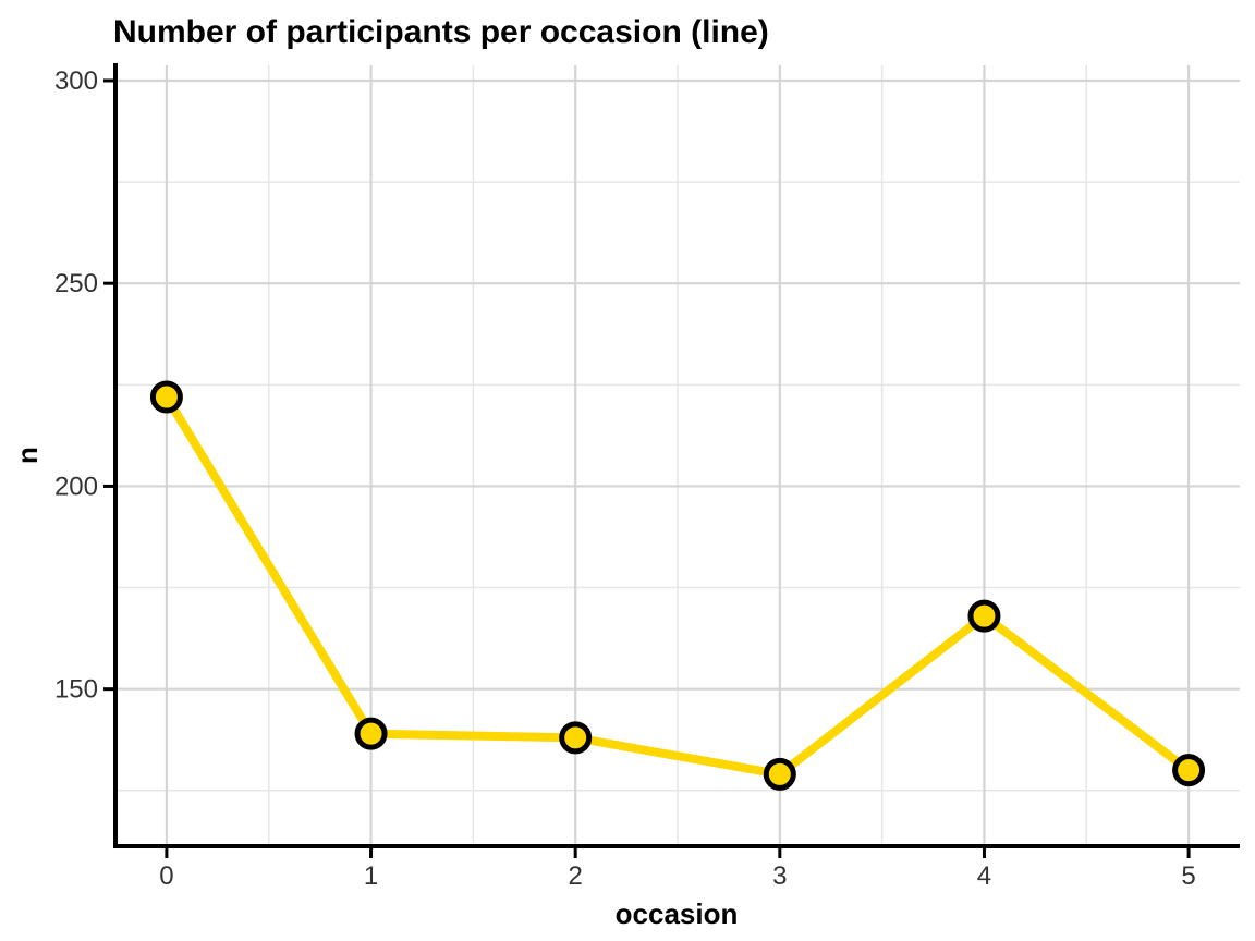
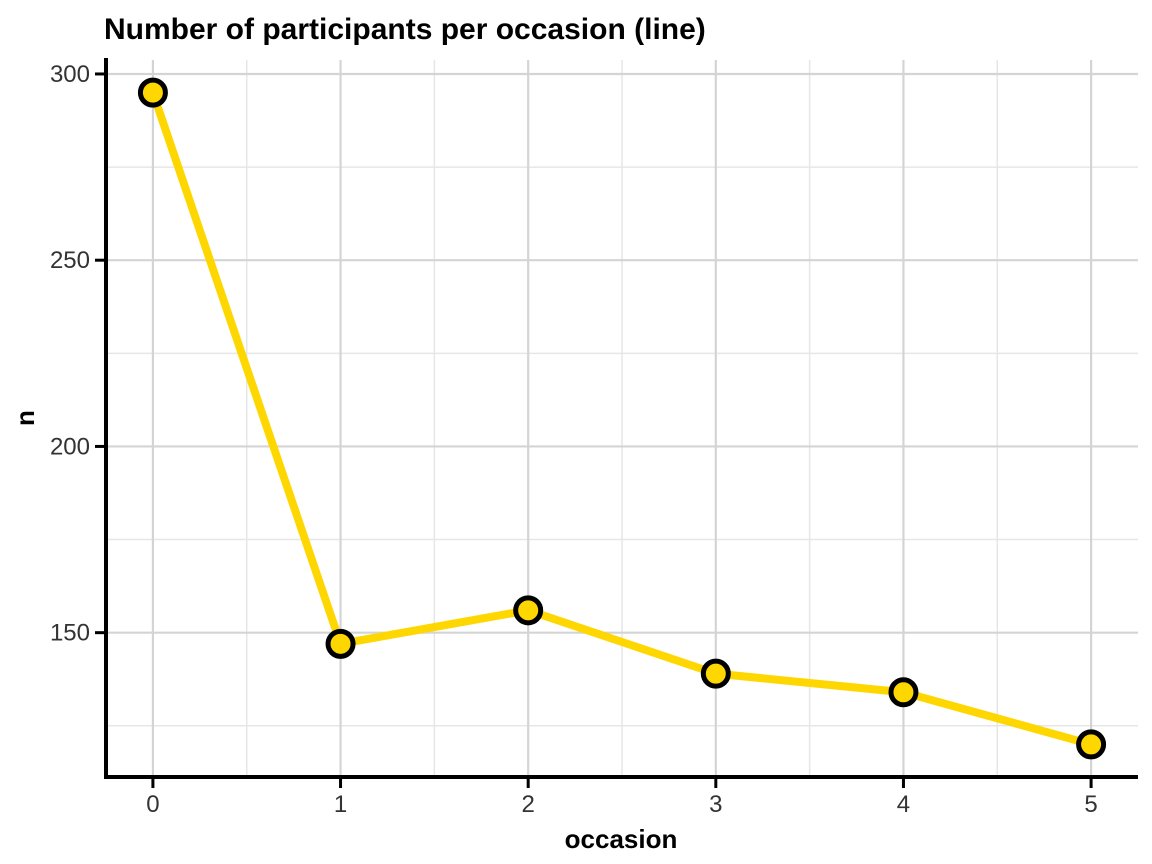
0: 222 -> 295
1: 139 -> 147
2: 138 -> 156
3: 129 -> 139
4: 168 -> 134
5: 130 -> 120
